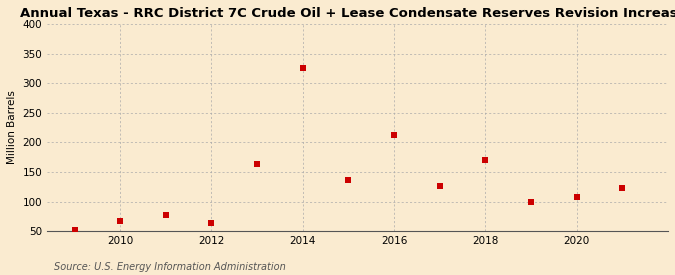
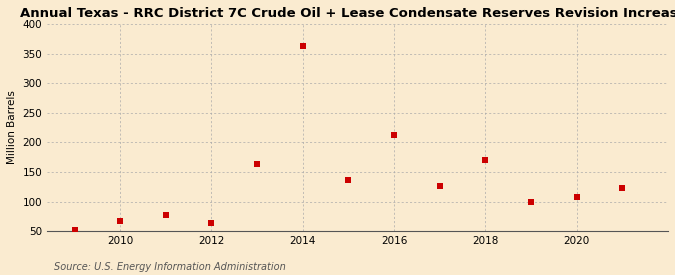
2014: 326 -> 362
